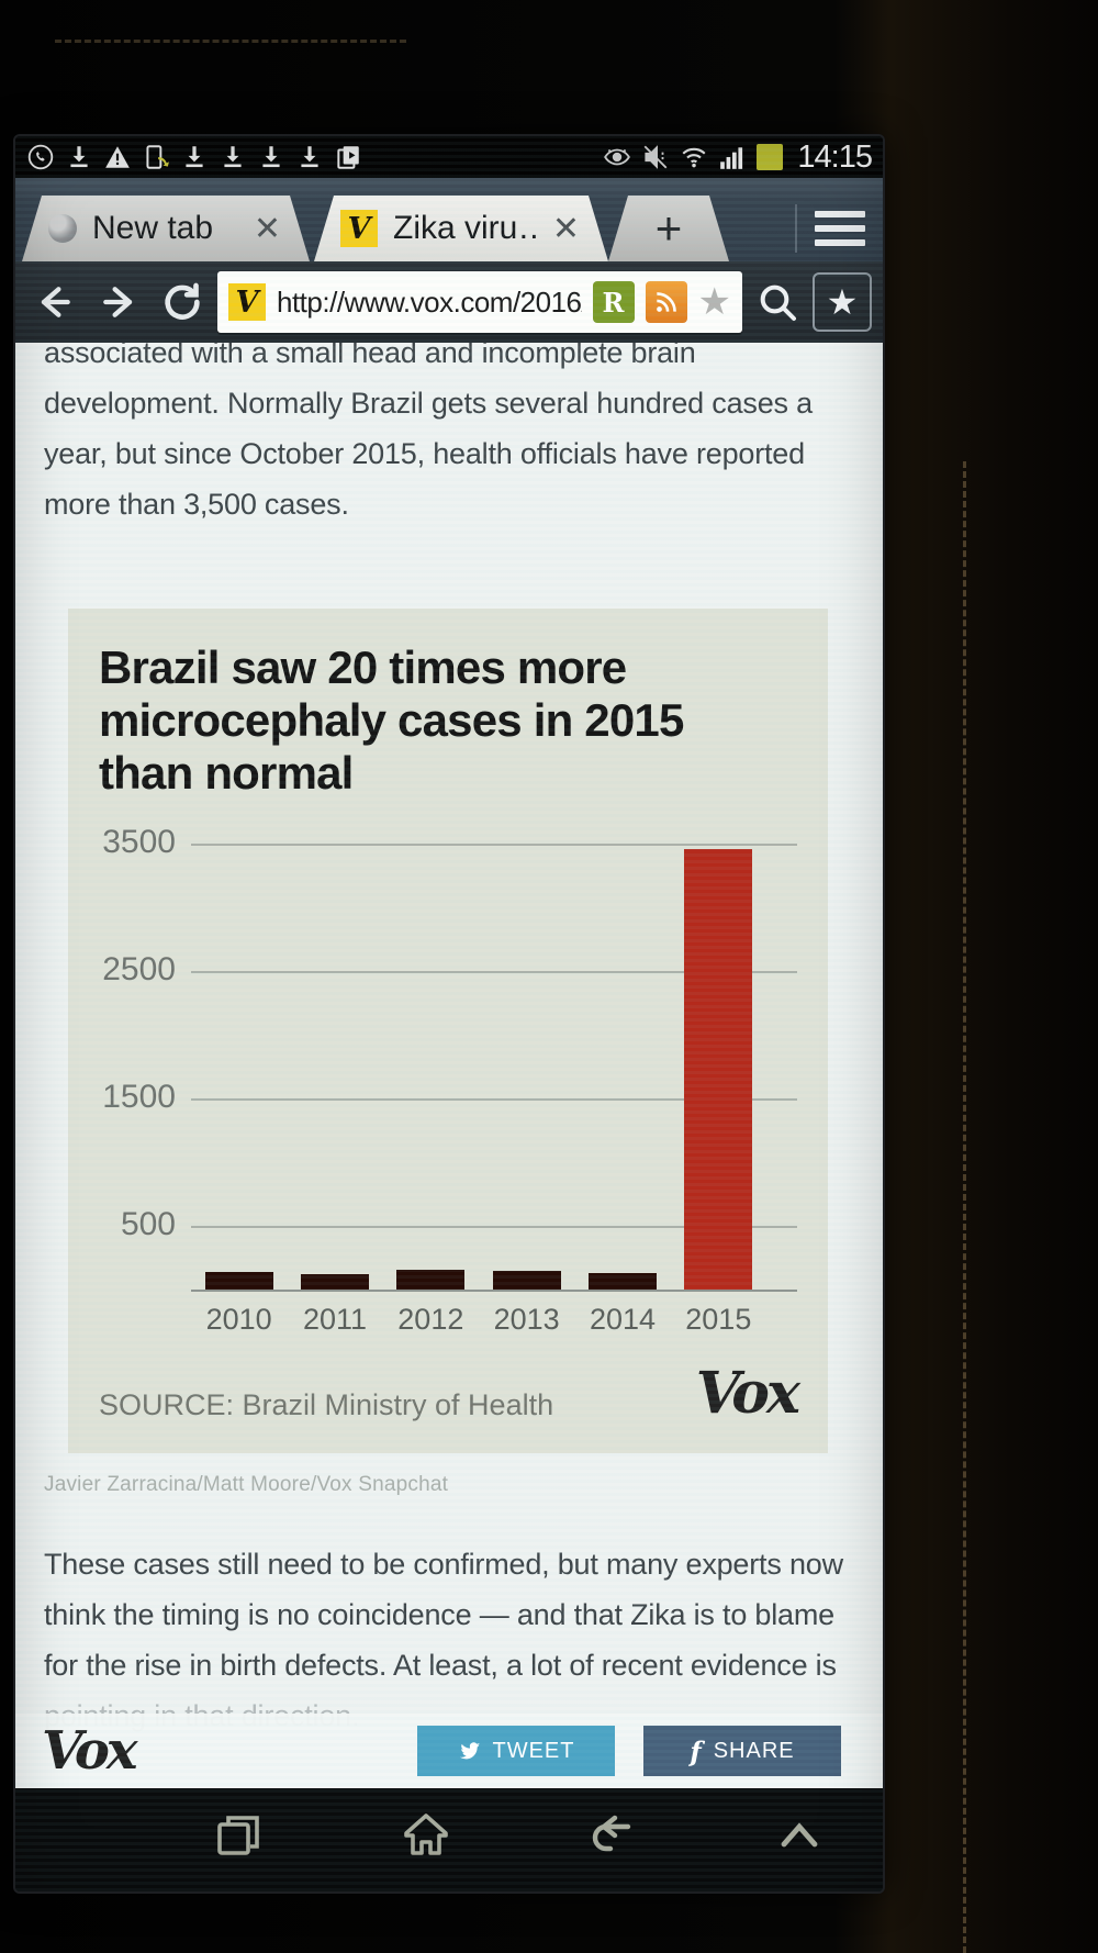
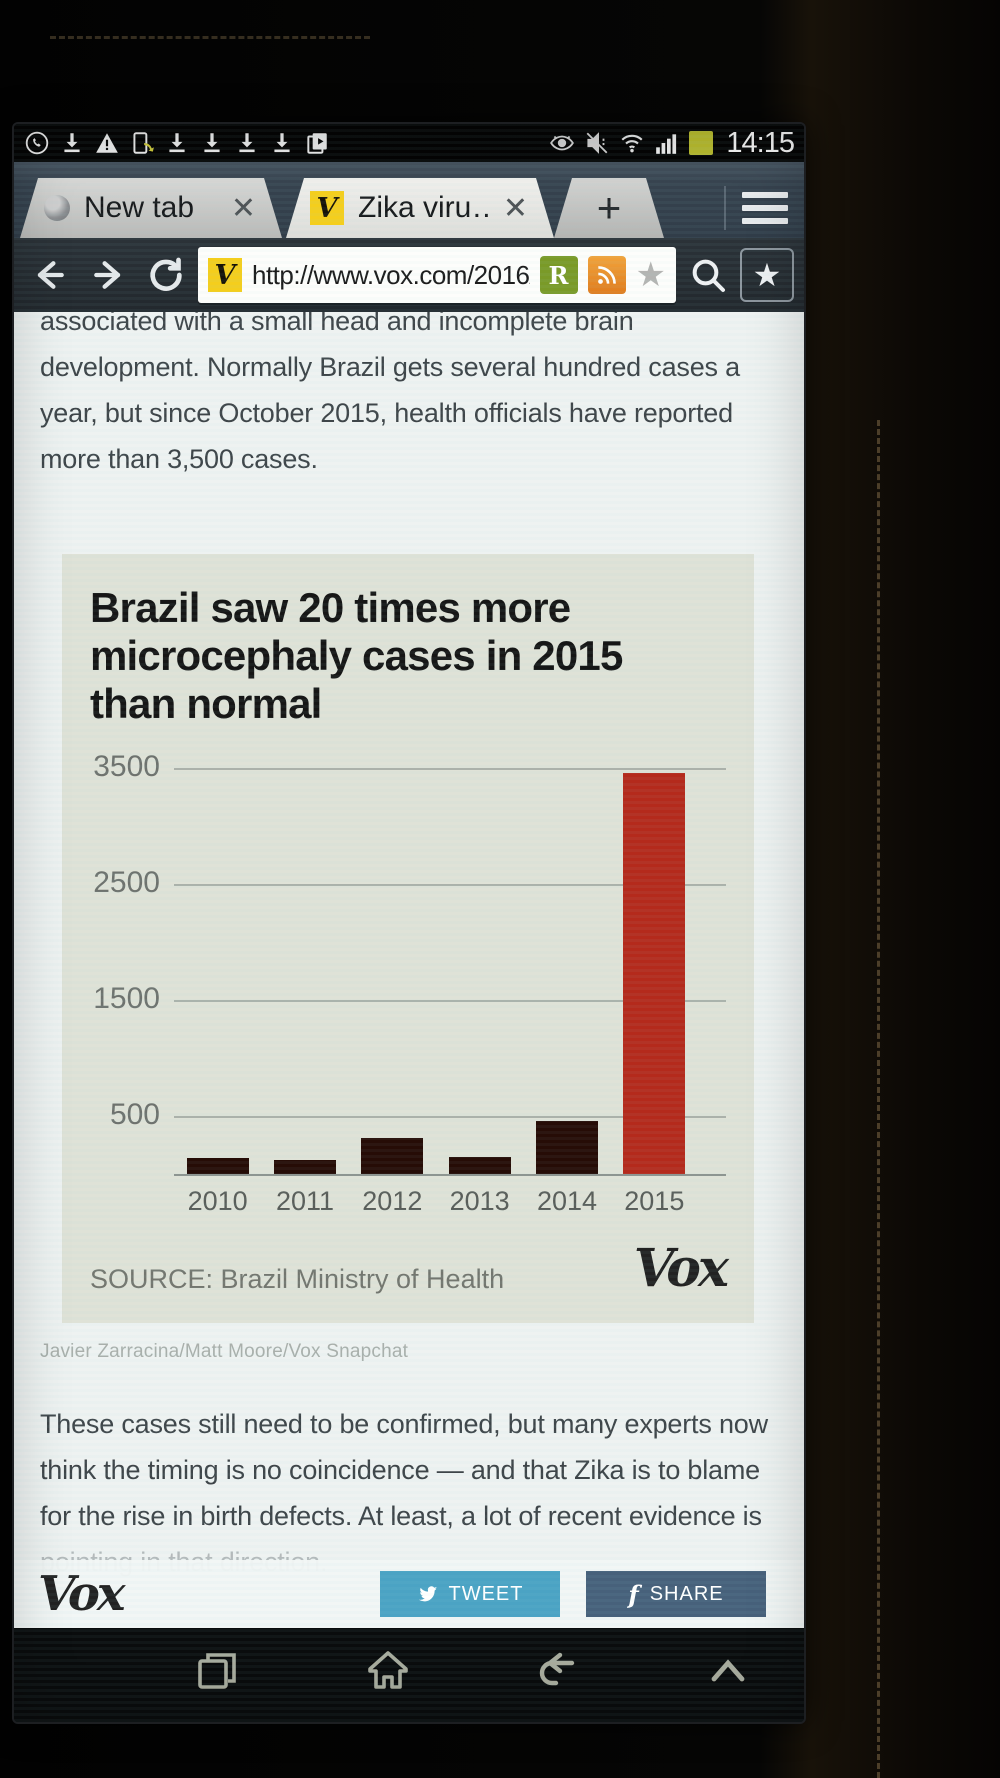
2012: 180 -> 330
2014: 140 -> 470
